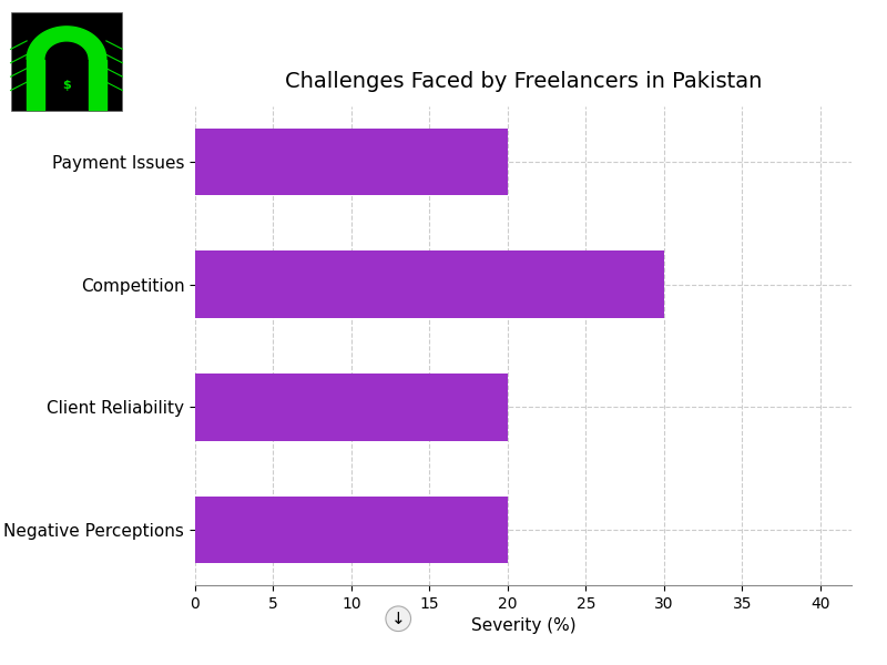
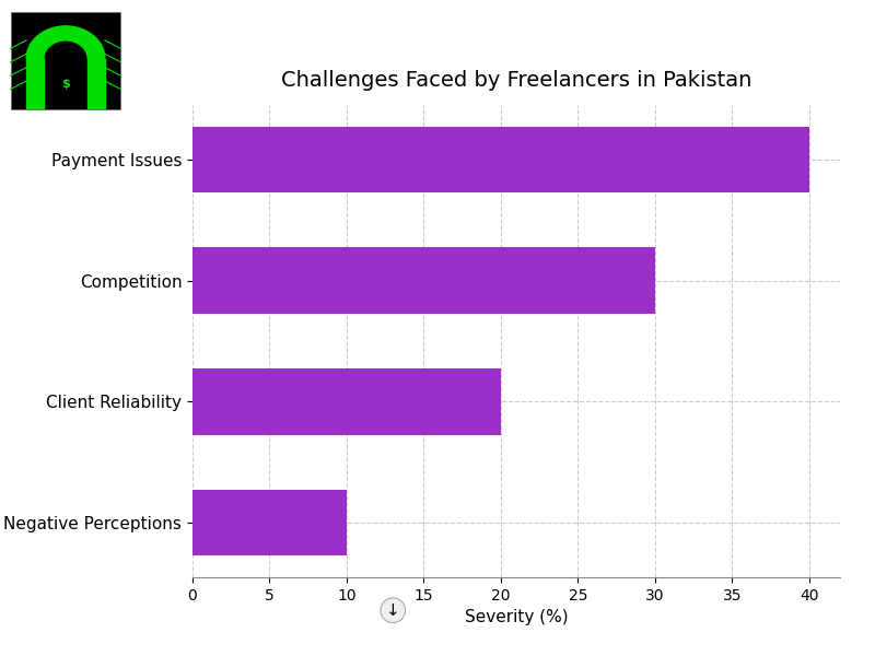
Payment Issues: 20 -> 40
Negative Perceptions: 20 -> 10
